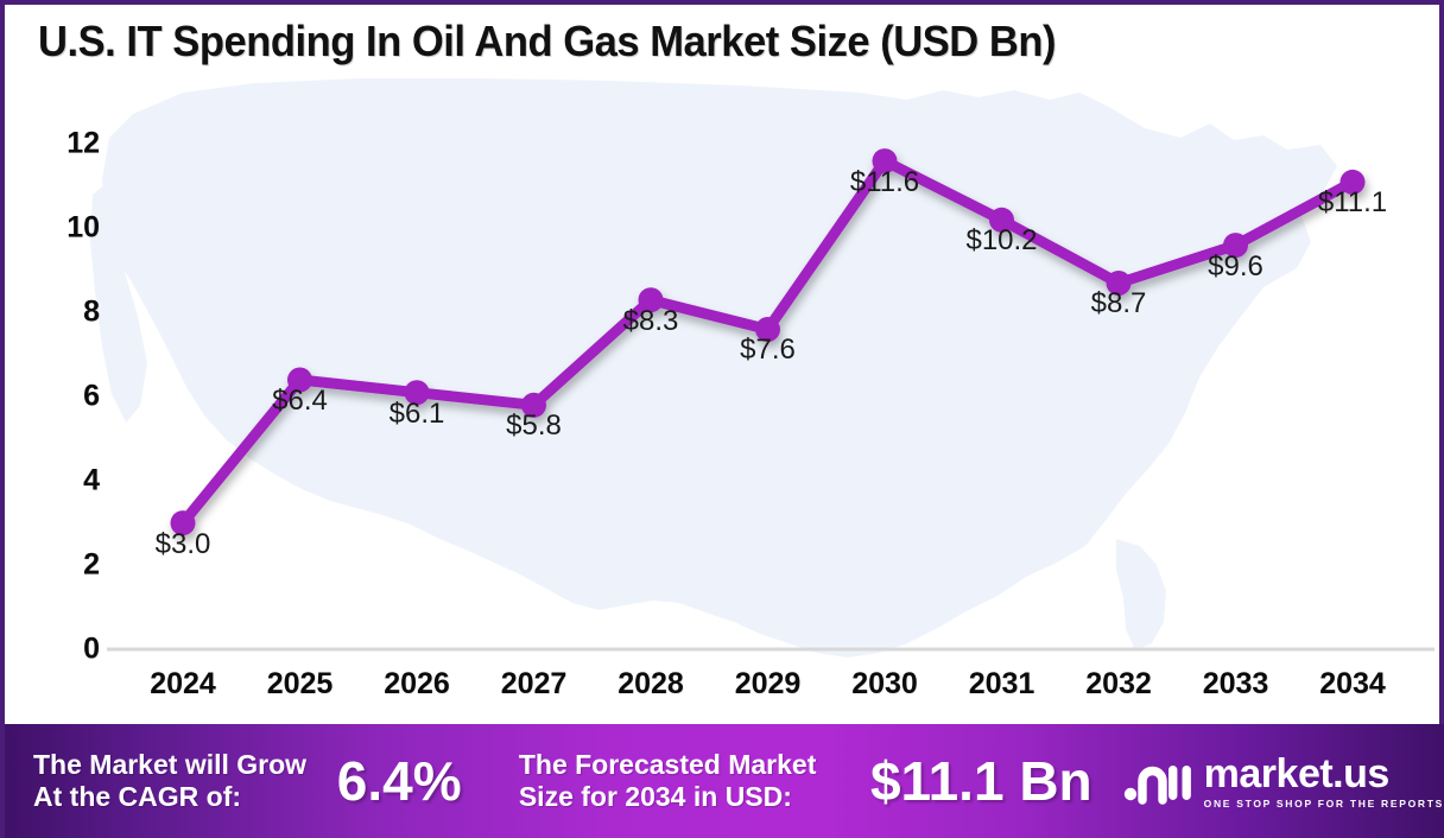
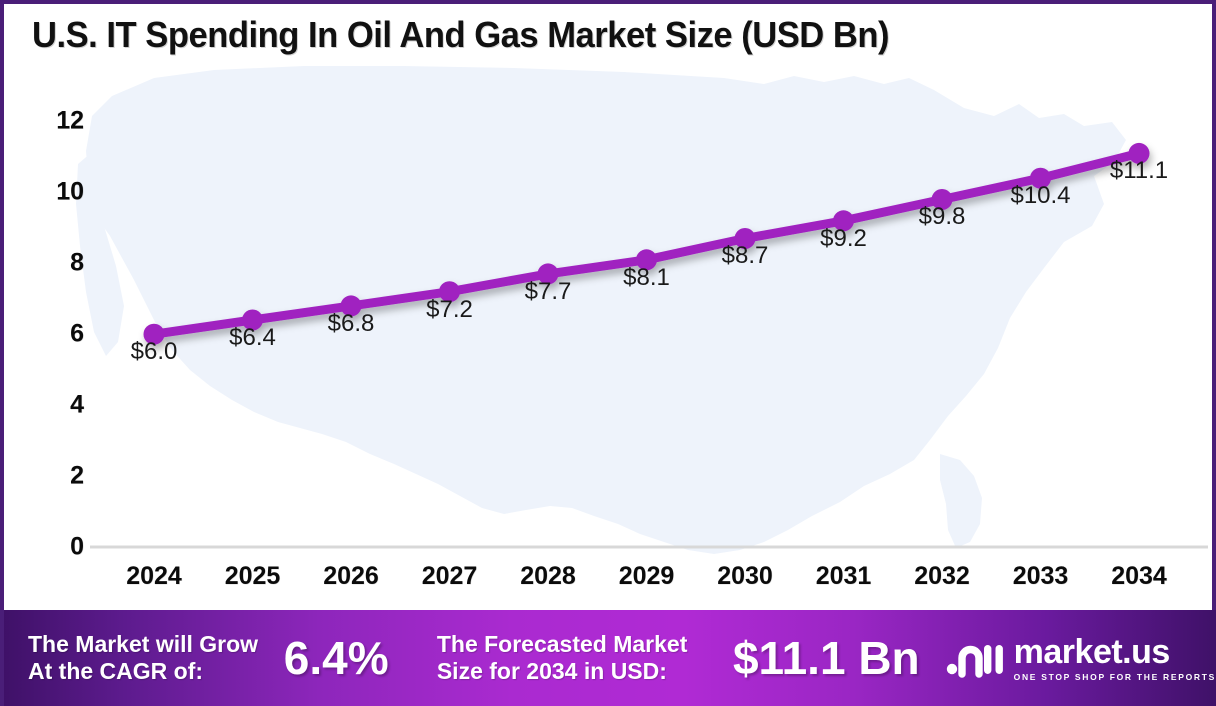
2024: $3.0 -> $6.0
2026: $6.1 -> $6.8
2027: $5.8 -> $7.2
2028: $8.3 -> $7.7
2029: $7.6 -> $8.1
2030: $11.6 -> $8.7
2031: $10.2 -> $9.2
2032: $8.7 -> $9.8
2033: $9.6 -> $10.4
